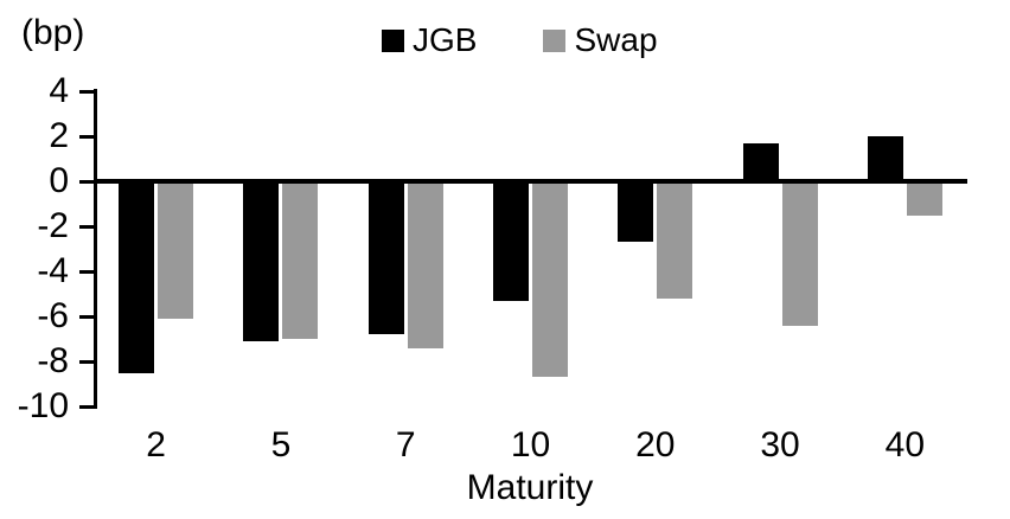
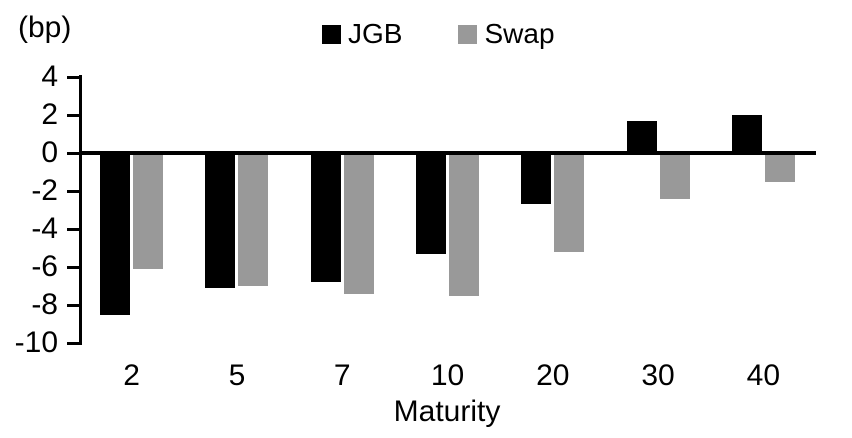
Swap/10: -8.7 -> -7.5
Swap/30: -6.4 -> -2.4
